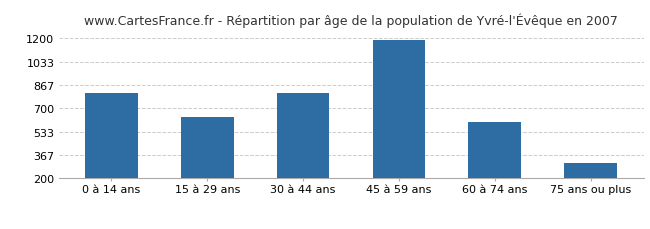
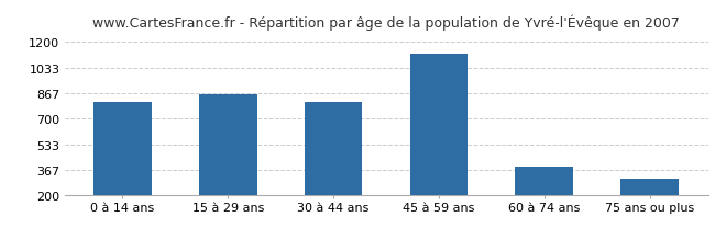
15 à 29 ans: 640 -> 860
45 à 59 ans: 1190 -> 1120
60 à 74 ans: 600 -> 390
